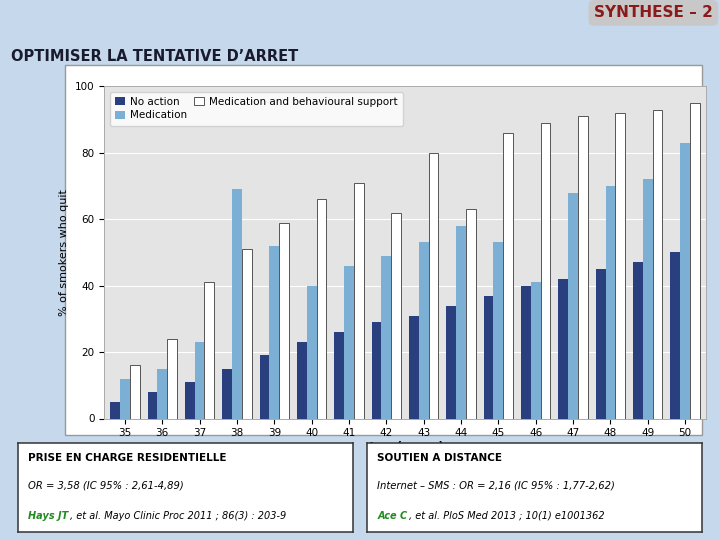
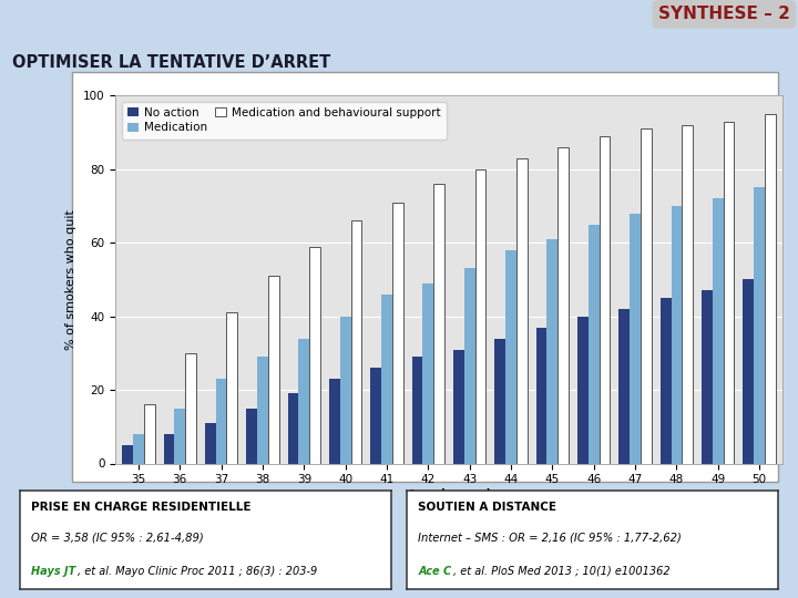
Medication/35: 12 -> 8
Medication and behavioural support/36: 24 -> 30
Medication/38: 69 -> 29
Medication/39: 52 -> 34
Medication and behavioural support/42: 62 -> 76
Medication and behavioural support/44: 63 -> 83
Medication/45: 53 -> 61
Medication/46: 41 -> 65
Medication/50: 83 -> 75
